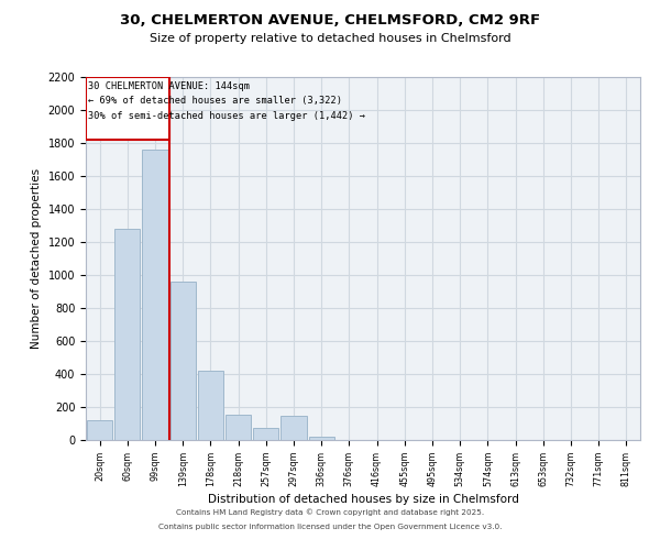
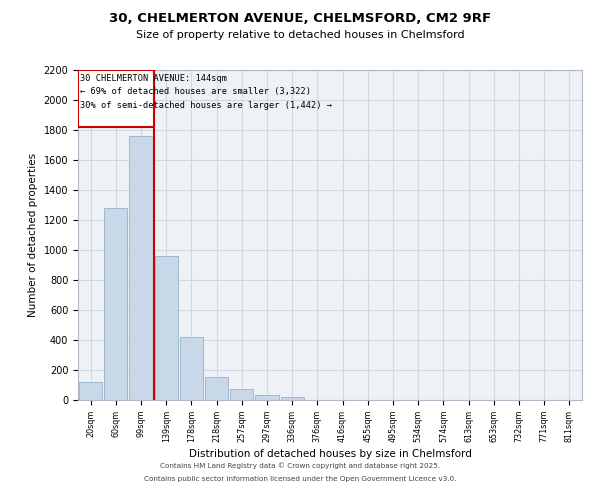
297sqm: 150 -> 40
